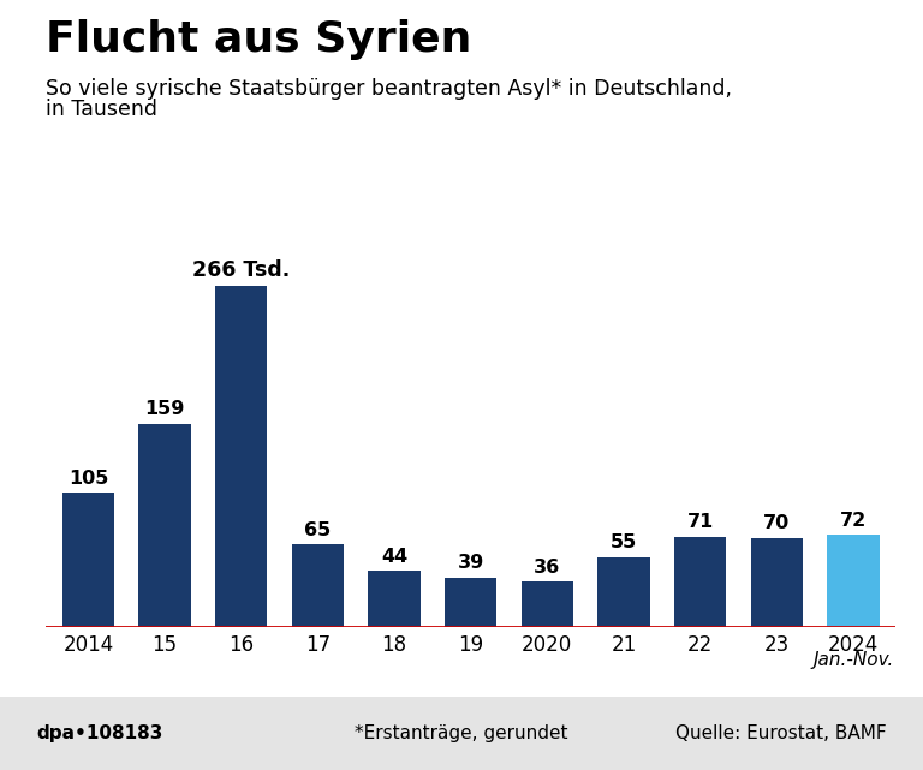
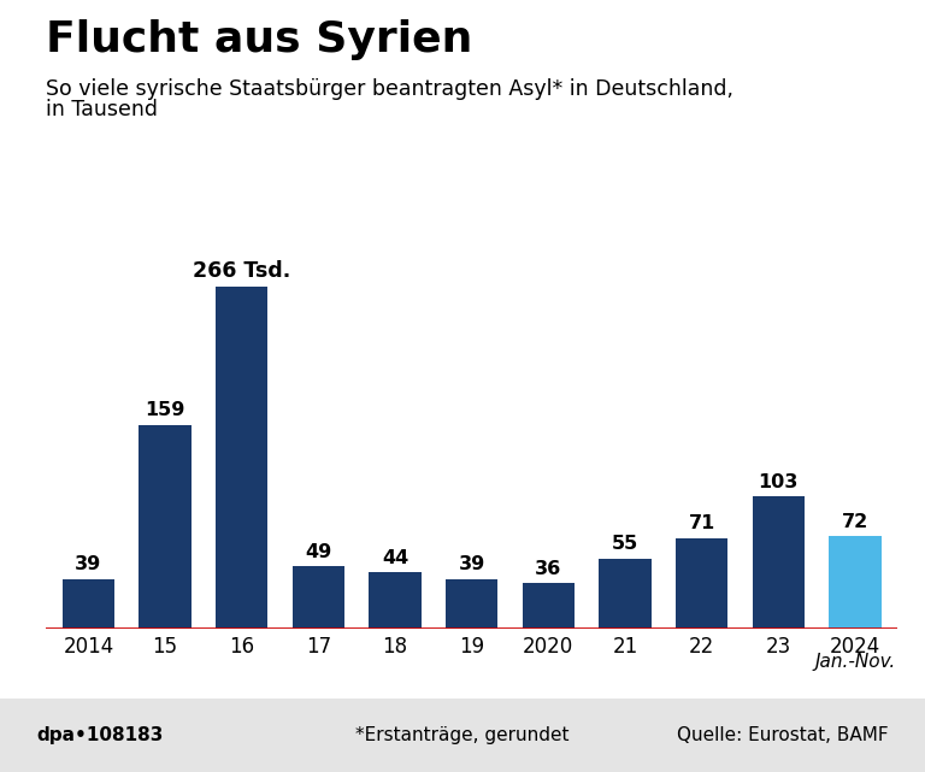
2014: 105 -> 39
17: 65 -> 49
23: 70 -> 103
